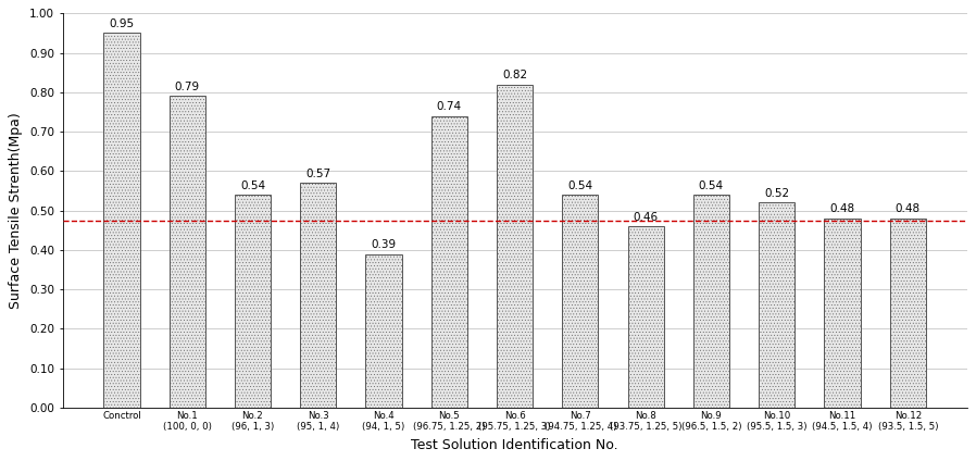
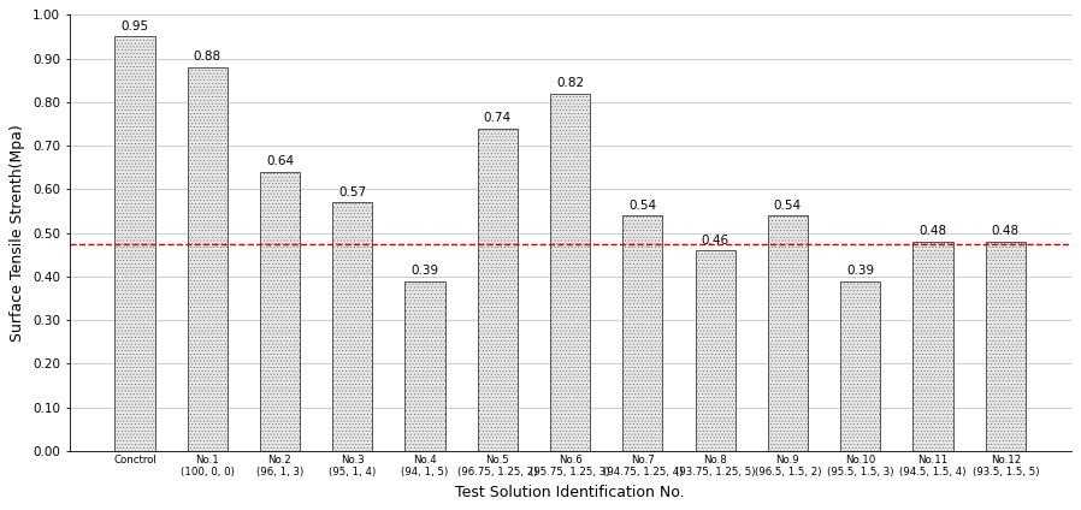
No.1 (100, 0, 0): 0.79 -> 0.88
No.2 (96, 1, 3): 0.54 -> 0.64
No.10 (95.5, 1.5, 3): 0.52 -> 0.39
